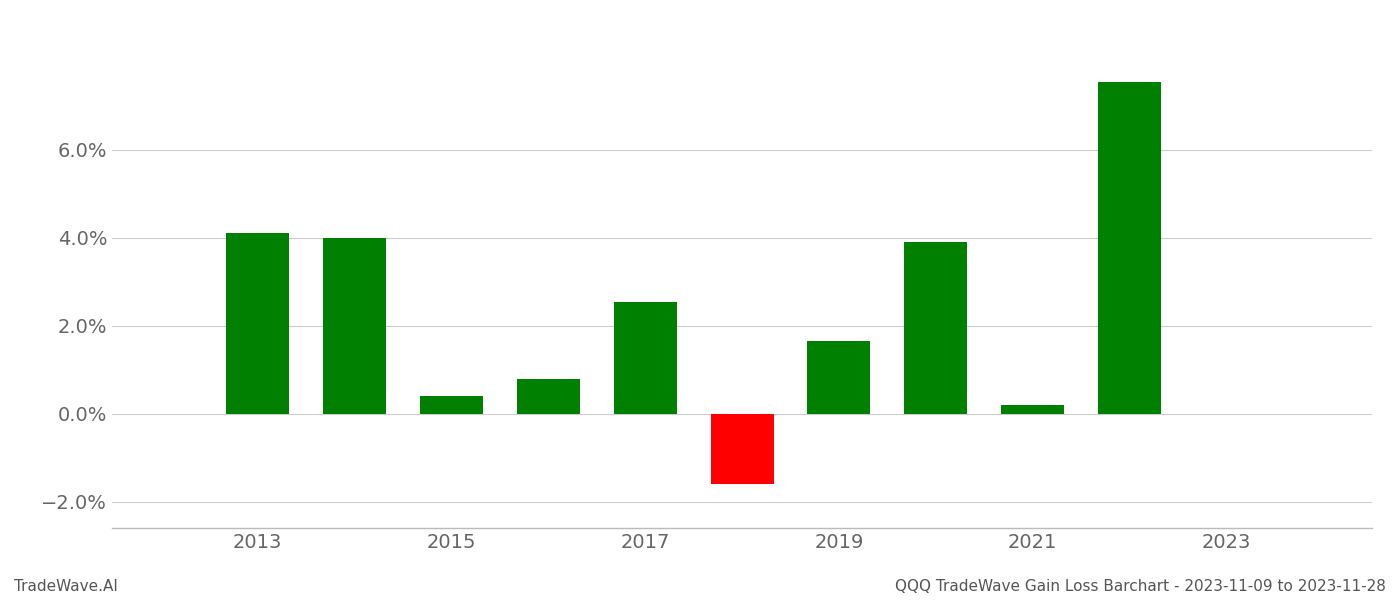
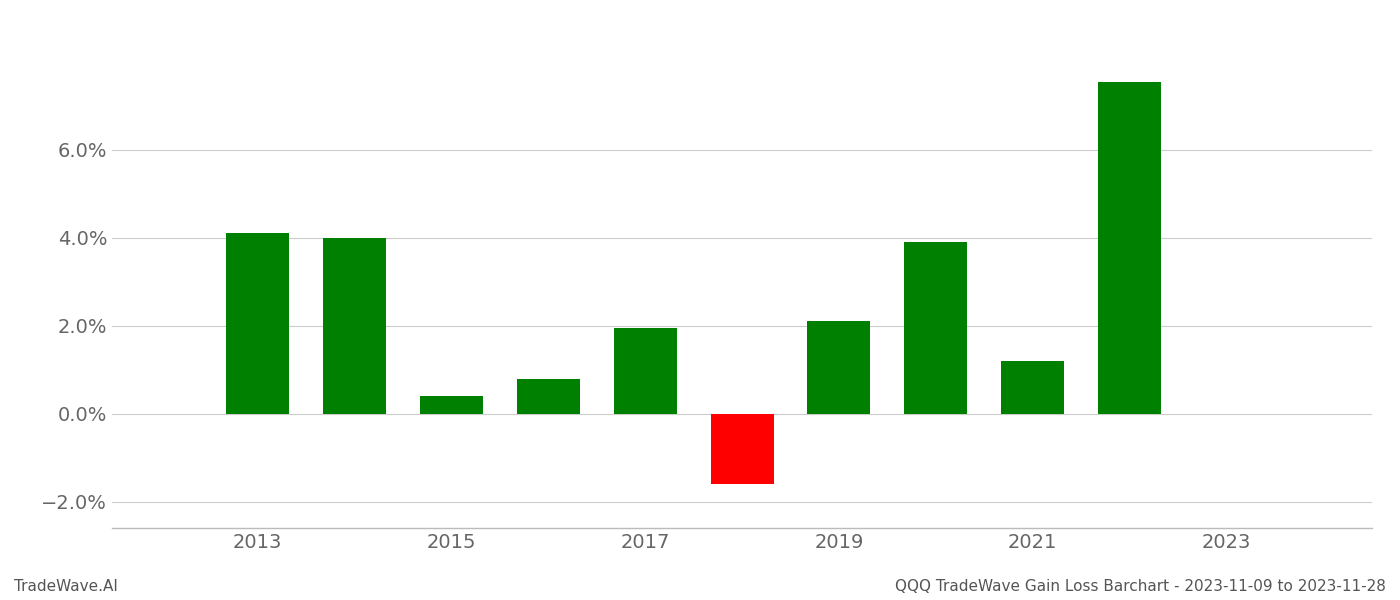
2017: 2.55% -> 1.95%
2019: 1.65% -> 2.10%
2021: 0.20% -> 1.20%
